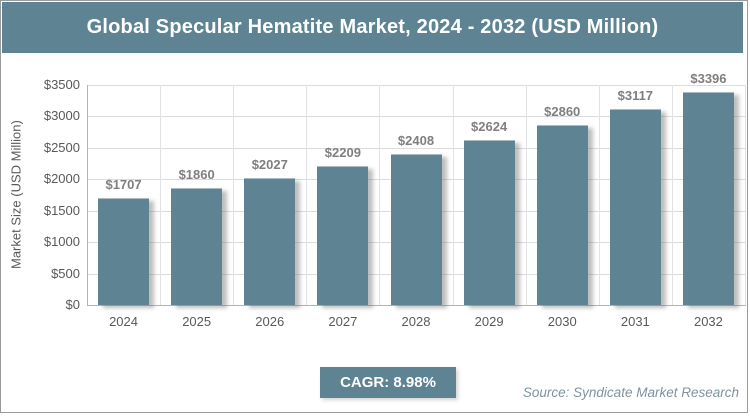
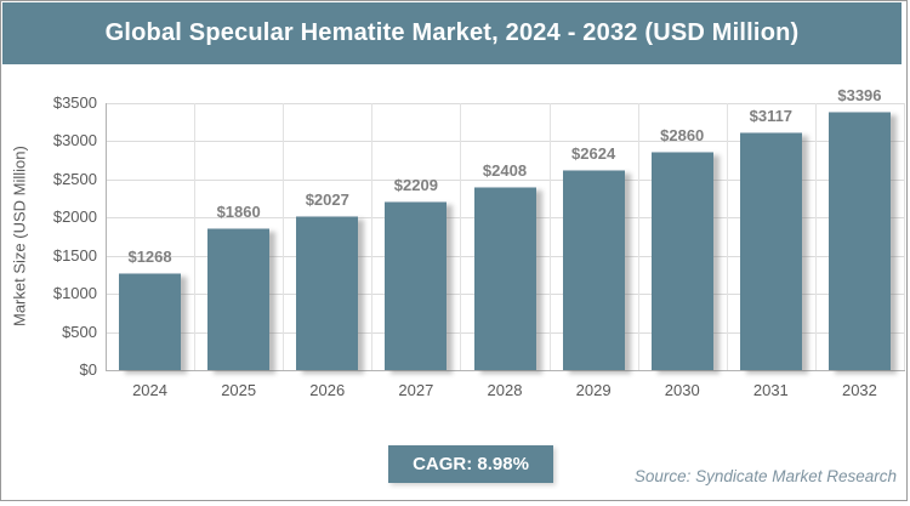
2024: $1707 -> $1268
